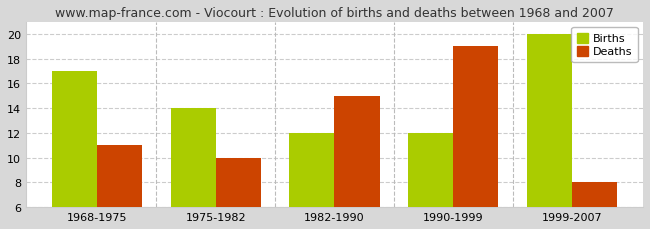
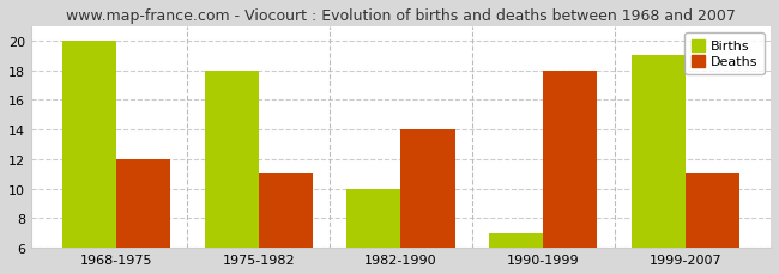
Births/1968-1975: 17 -> 20
Deaths/1968-1975: 11 -> 12
Births/1975-1982: 14 -> 18
Deaths/1975-1982: 10 -> 11
Births/1982-1990: 12 -> 10
Deaths/1982-1990: 15 -> 14
Births/1990-1999: 12 -> 7
Deaths/1990-1999: 19 -> 18
Births/1999-2007: 20 -> 19
Deaths/1999-2007: 8 -> 11
